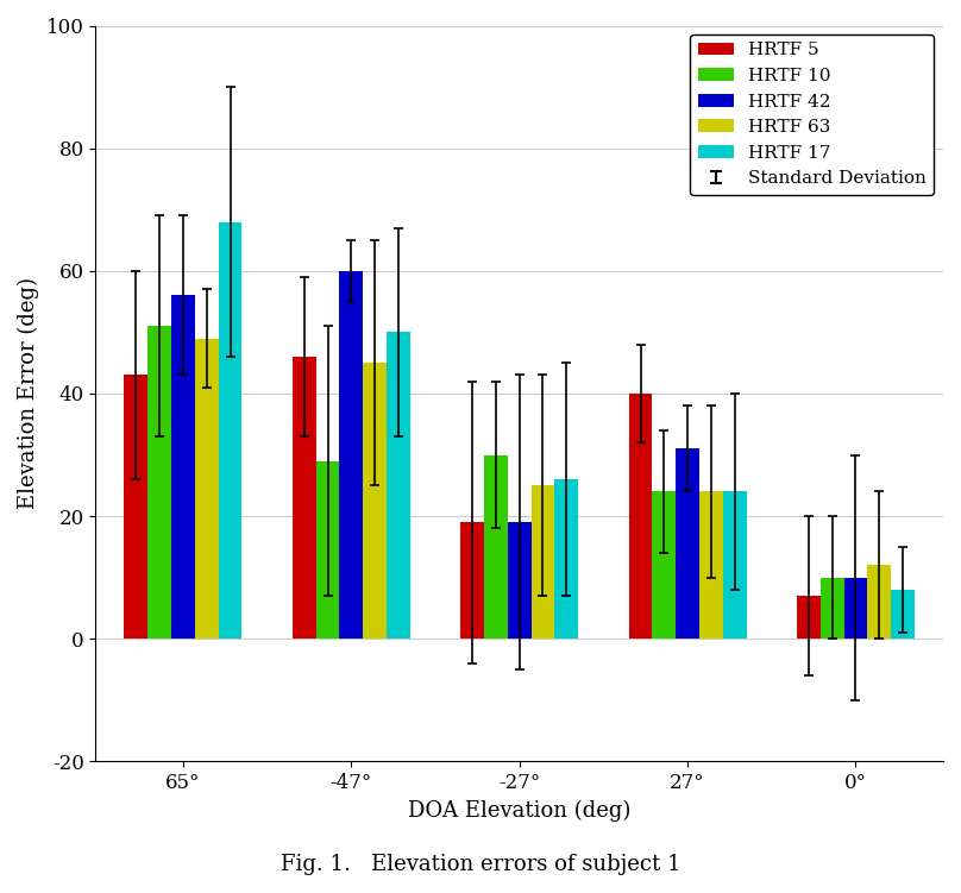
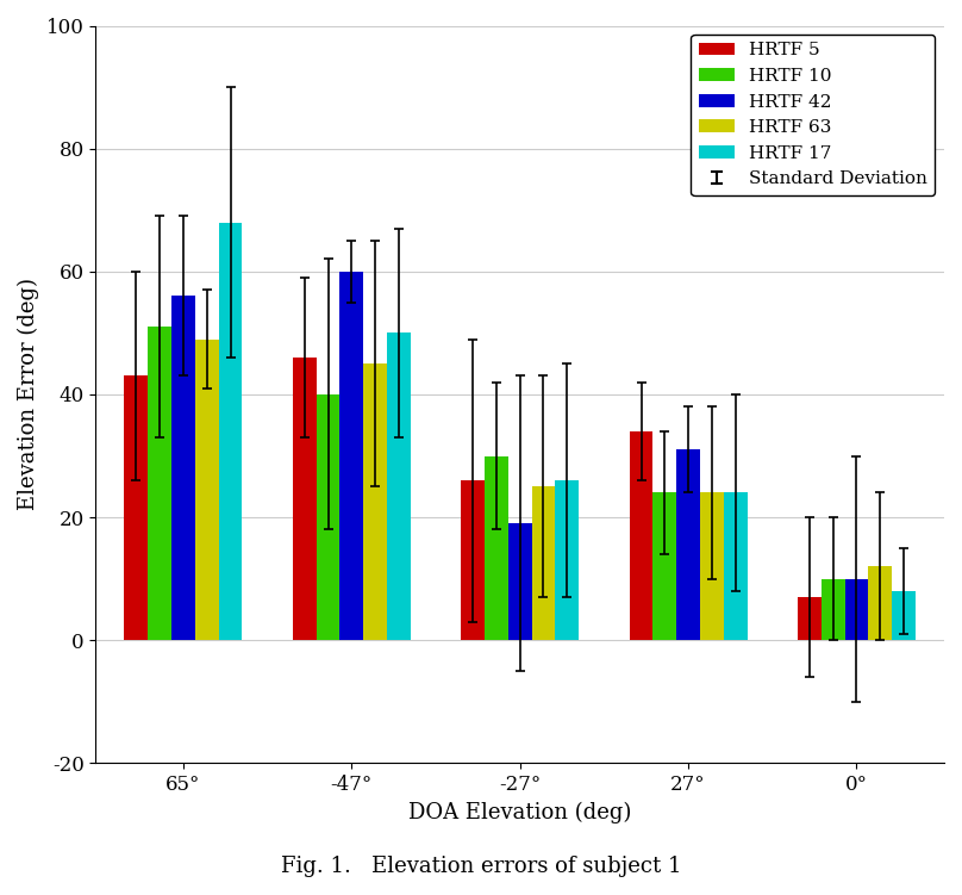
HRTF 10/-47°: 29 -> 40
HRTF 5/-27°: 19 -> 26
HRTF 5/27°: 40 -> 34
